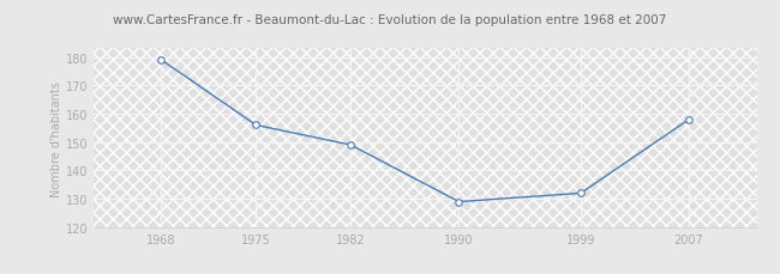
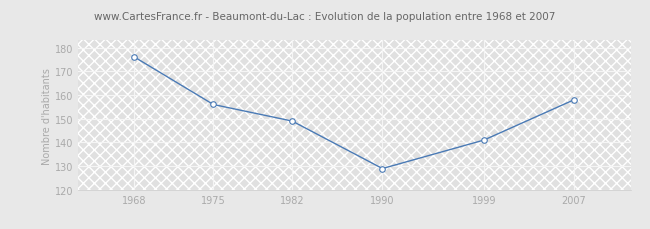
1968: 179 -> 176
1999: 132 -> 141
